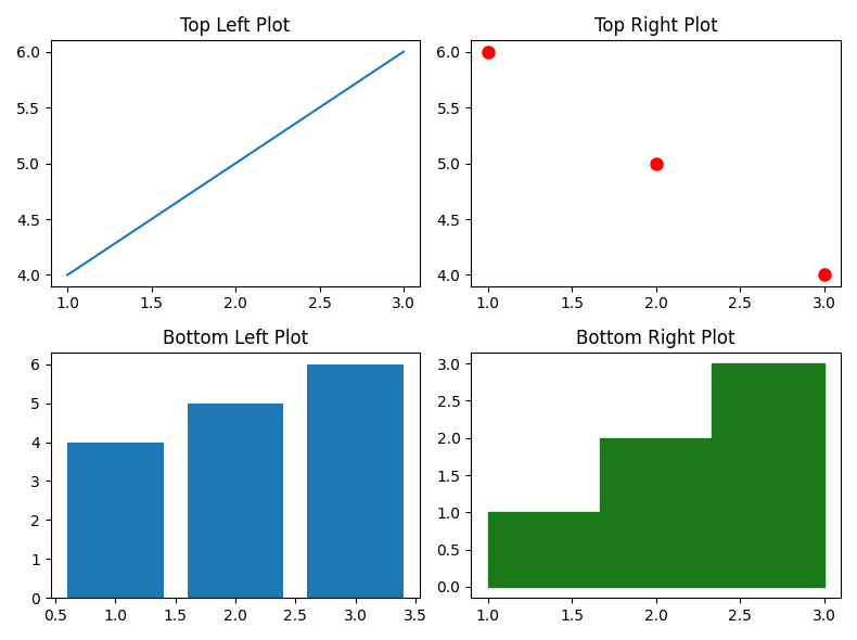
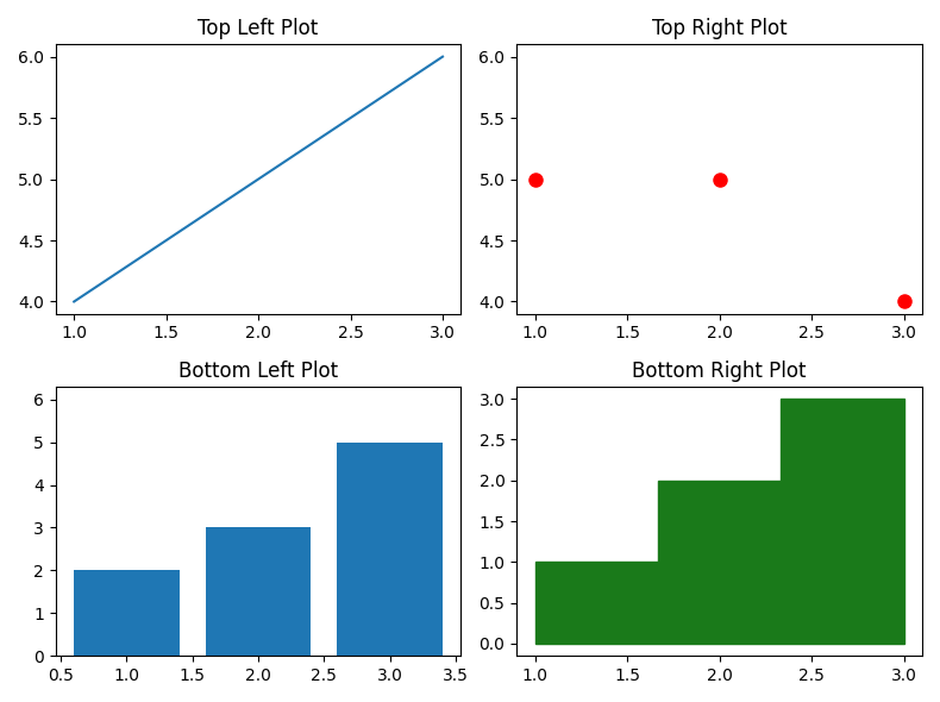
Top Right Plot/1.0: 6 -> 5
Bottom Left Plot/1.0: 4 -> 2
Bottom Left Plot/2.0: 5 -> 3
Bottom Left Plot/3.0: 6 -> 5
